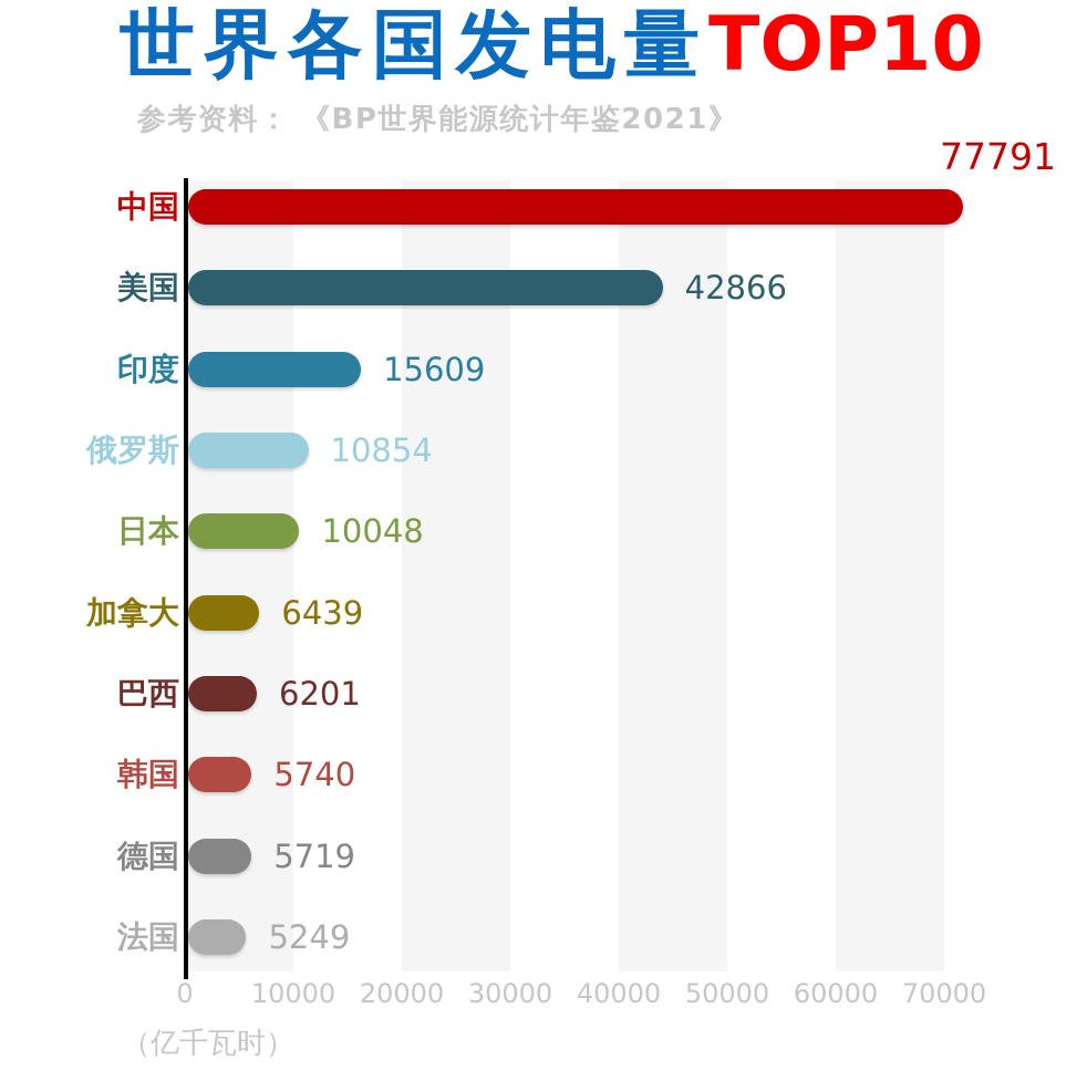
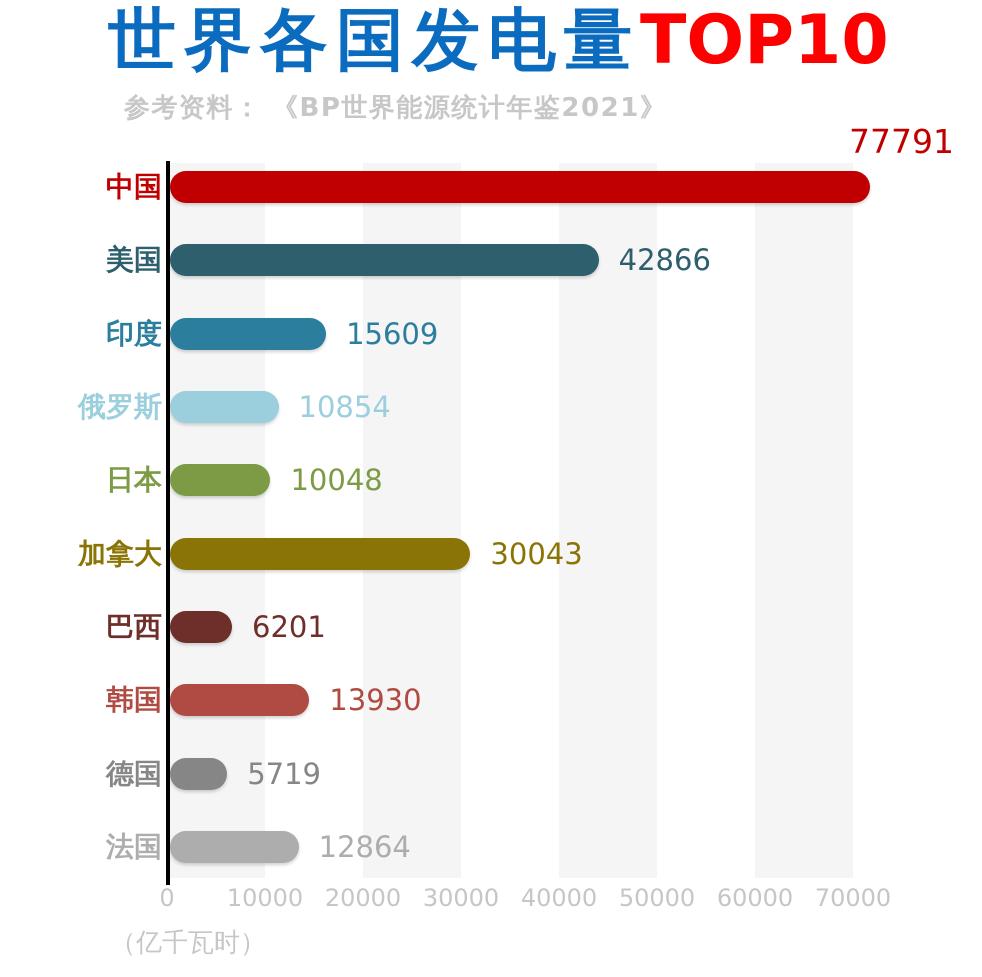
加拿大: 6439 -> 30043
韩国: 5740 -> 13930
法国: 5249 -> 12864
